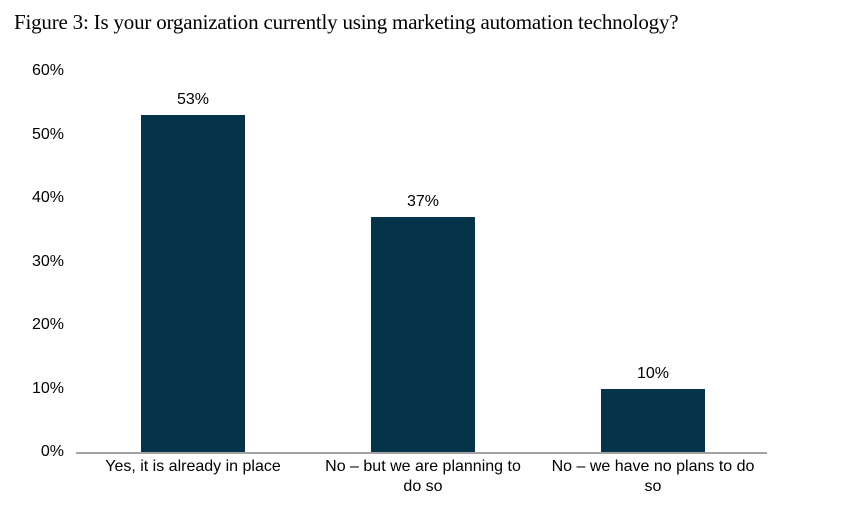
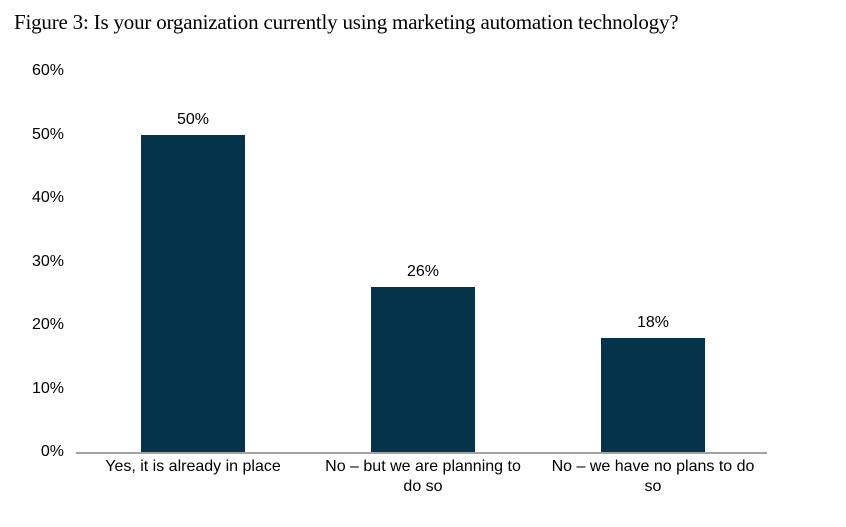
Yes, it is already in place: 53% -> 50%
No – but we are planning to do so: 37% -> 26%
No – we have no plans to do so: 10% -> 18%
